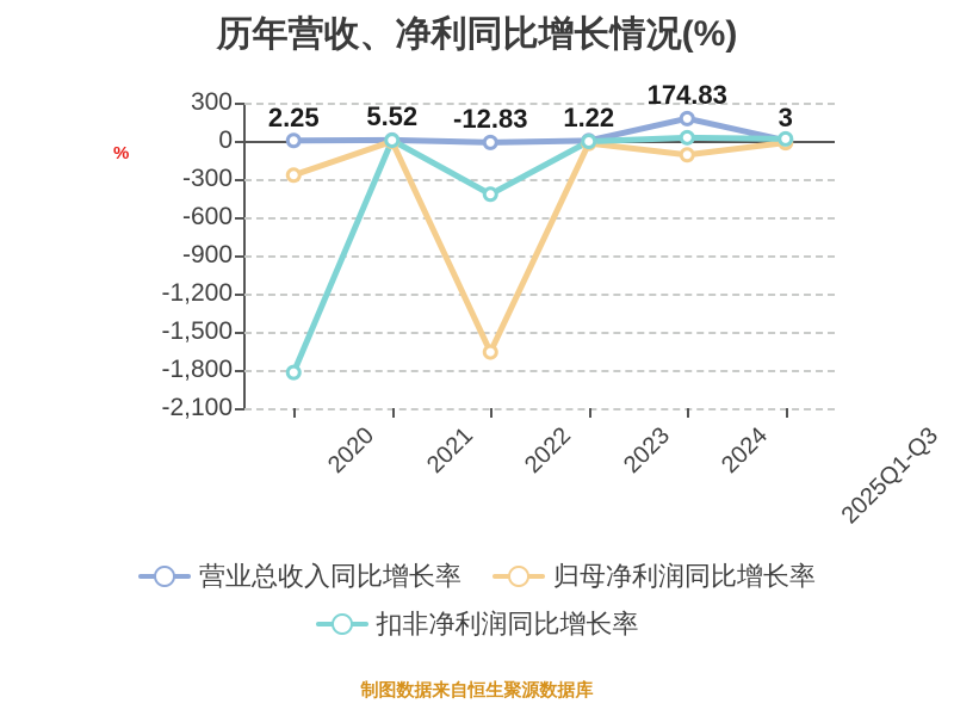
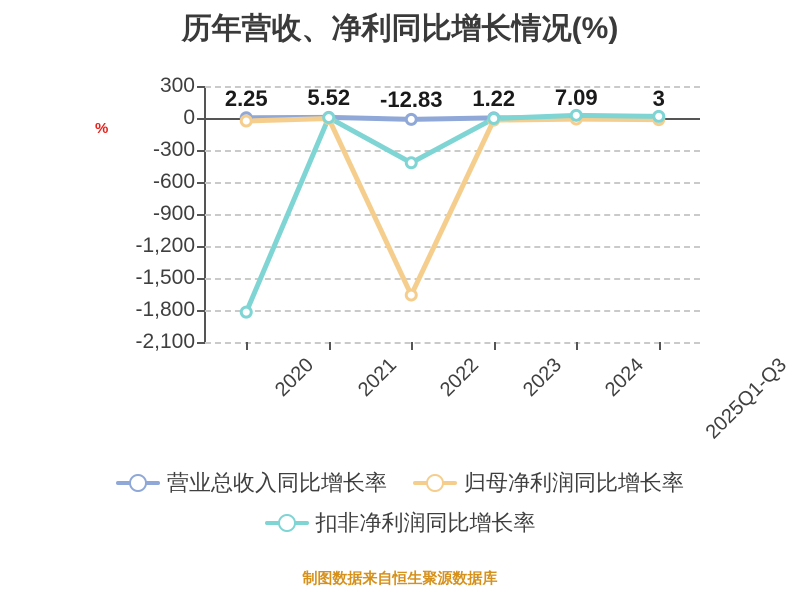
归母净利润同比增长率/2020: -270 -> -30
营业总收入同比增长率/2024: 174.83 -> 7.09
归母净利润同比增长率/2024: -110 -> -10
